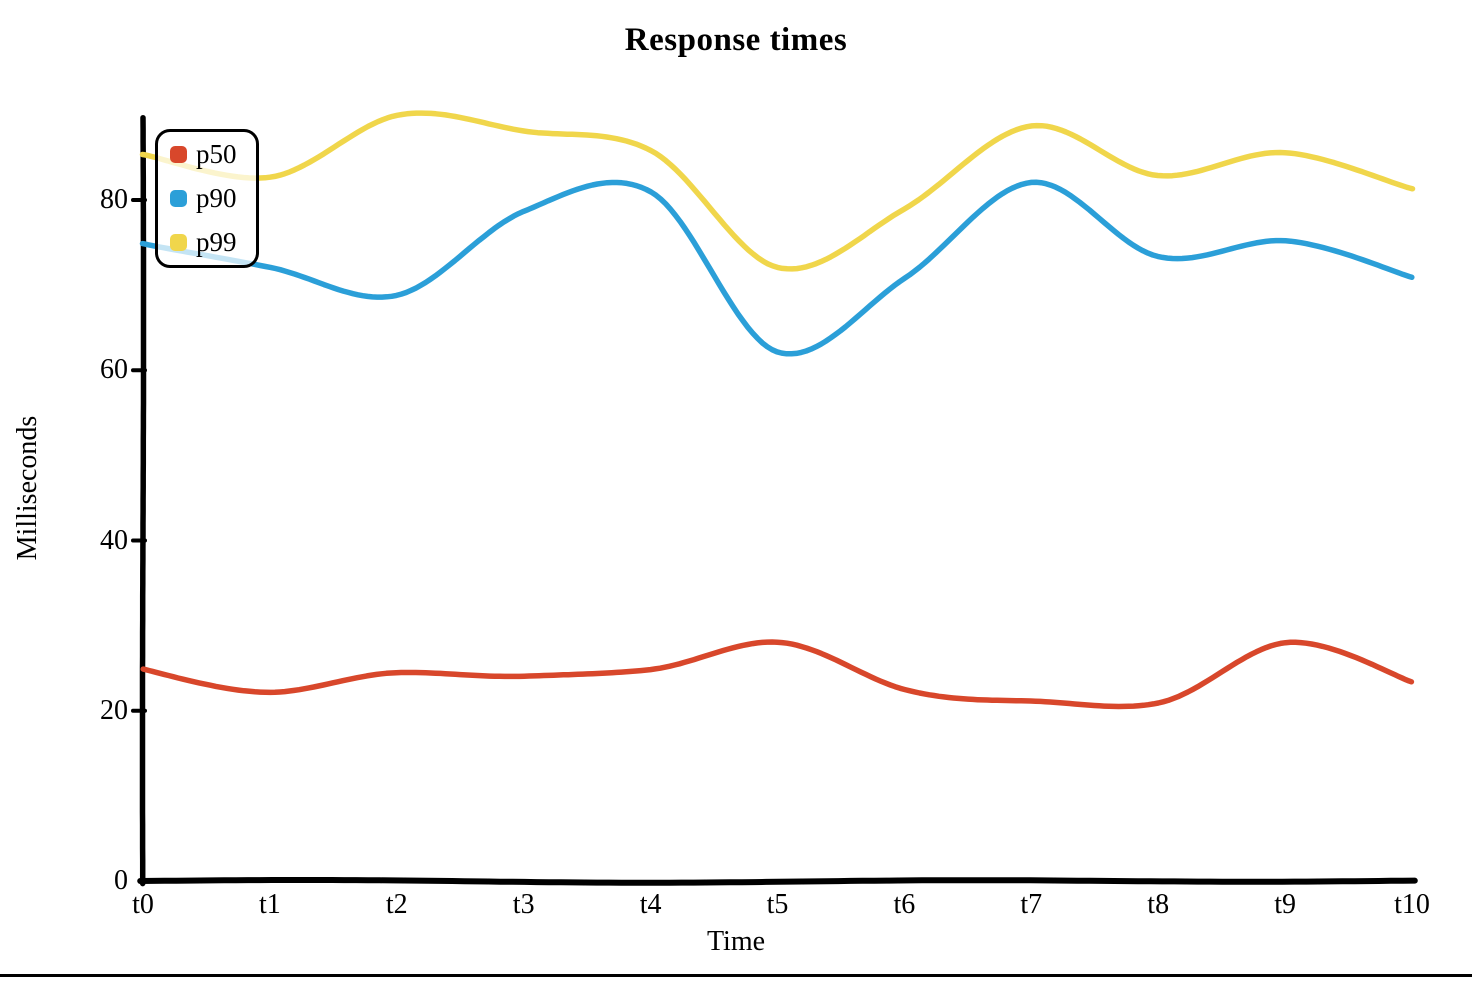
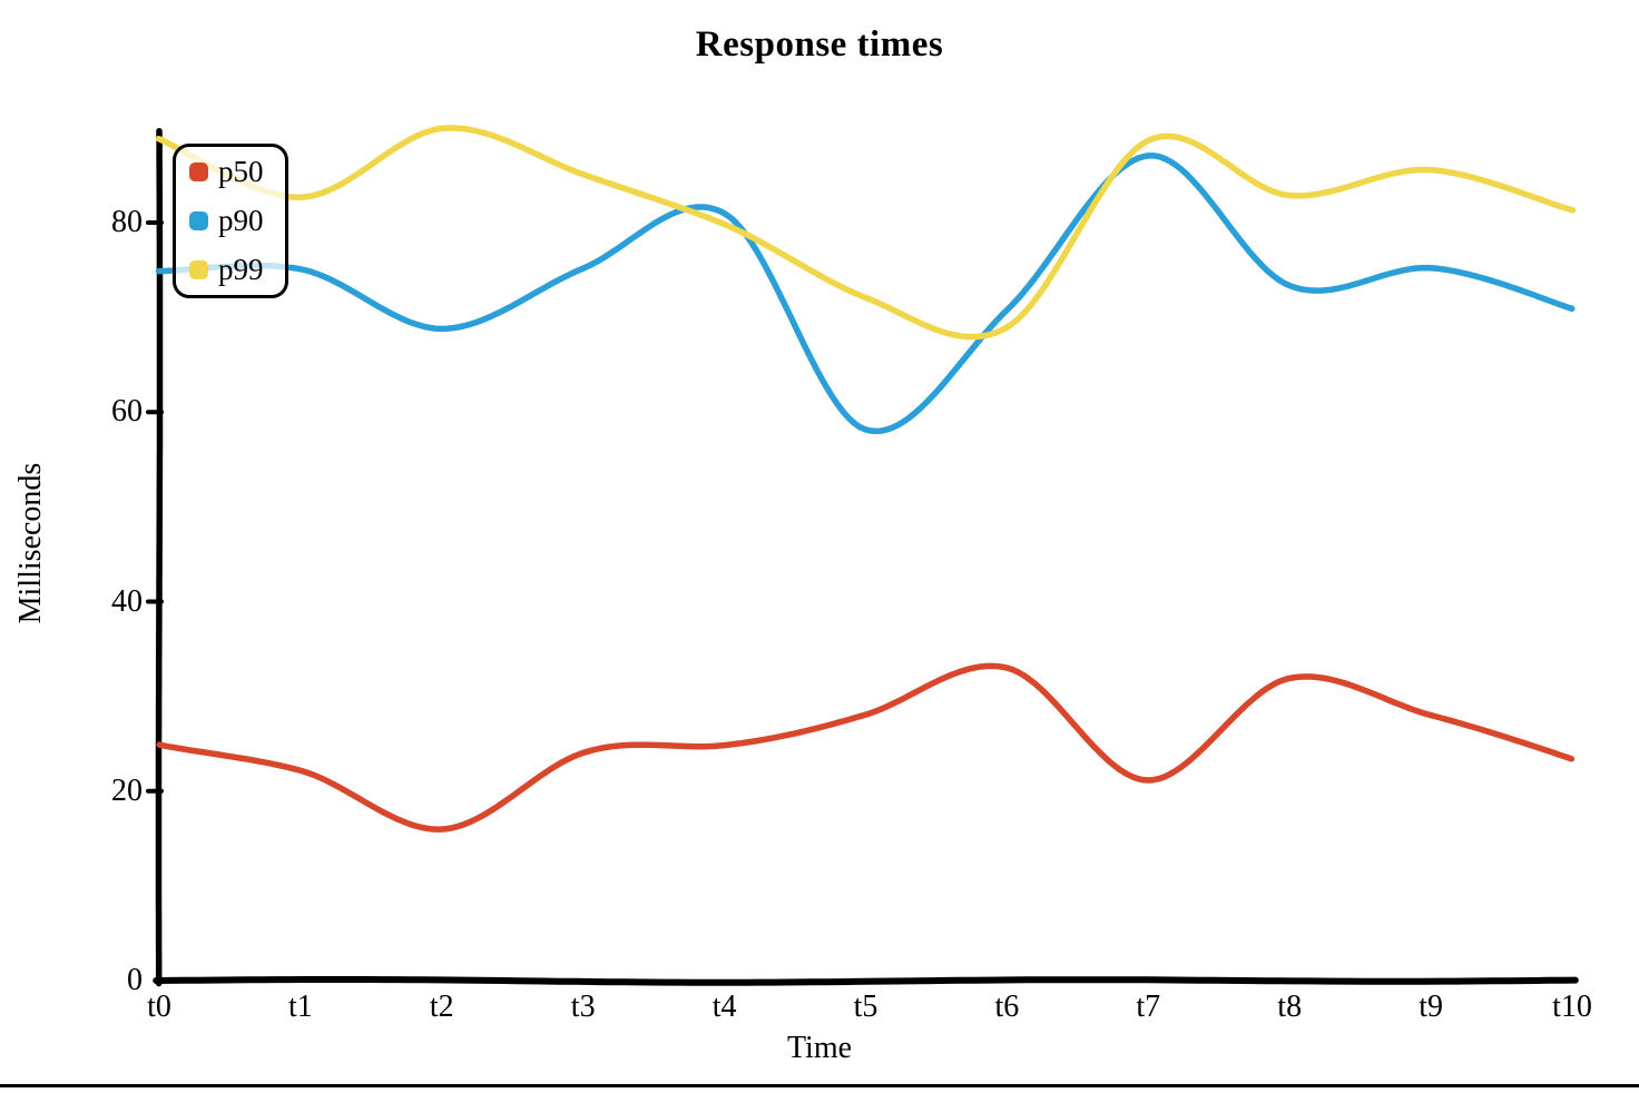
p99/t0: 86 -> 89
p90/t1: 72 -> 75
p50/t2: 24 -> 16
p90/t3: 78 -> 75
p99/t3: 88 -> 85
p99/t4: 86 -> 80
p90/t5: 62 -> 58
p50/t6: 22 -> 33
p99/t6: 79 -> 69
p90/t7: 82 -> 87
p50/t8: 21 -> 32
